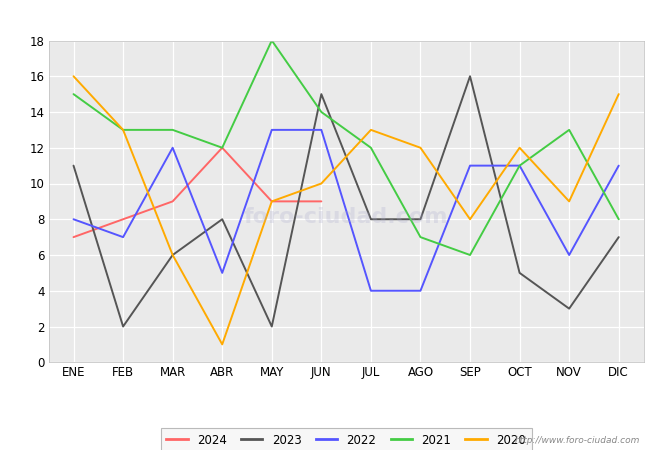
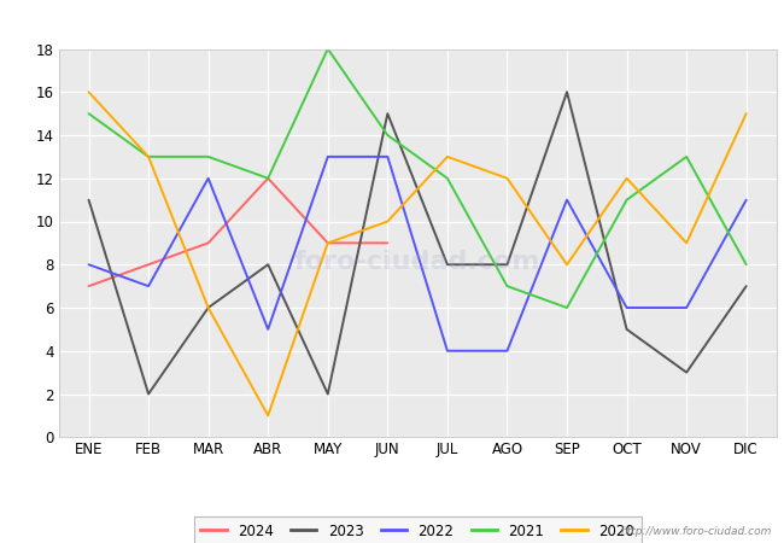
2022/OCT: 11 -> 6
